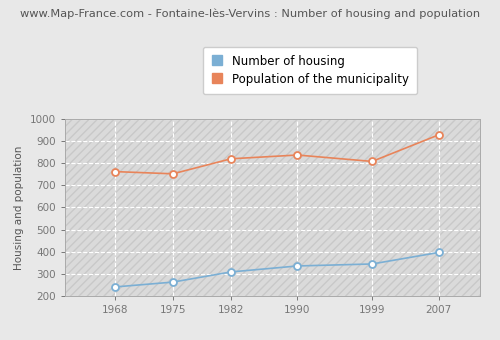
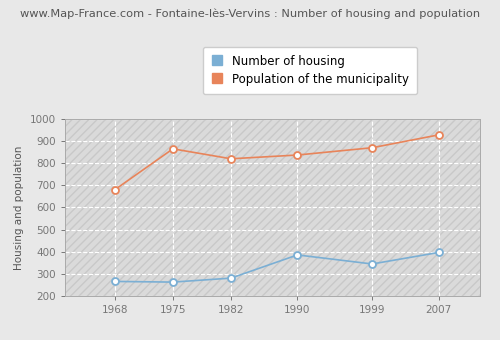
Number of housing/1968: 240 -> 265
Population of the municipality/1968: 762 -> 680
Population of the municipality/1975: 752 -> 865
Number of housing/1982: 308 -> 280
Number of housing/1990: 335 -> 385
Population of the municipality/1999: 808 -> 870
